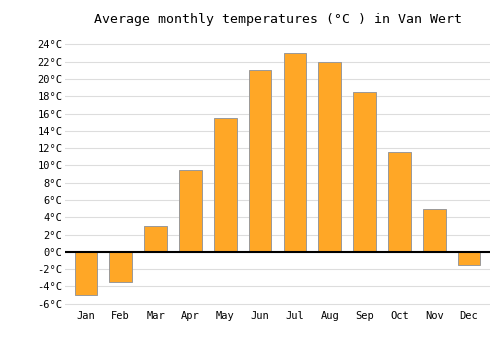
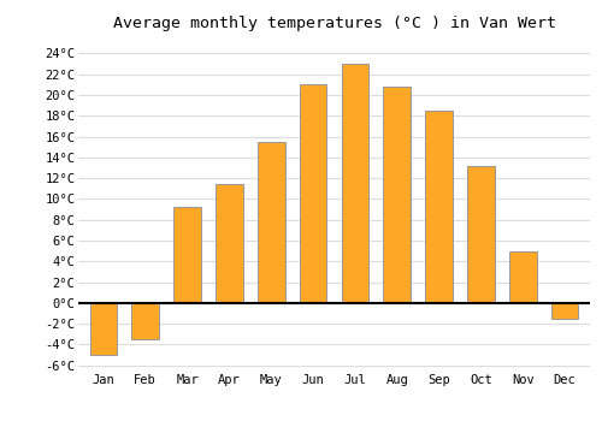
Mar: 3.0°C -> 9.2°C
Apr: 9.5°C -> 11.4°C
Aug: 22.0°C -> 20.8°C
Oct: 11.5°C -> 13.2°C
